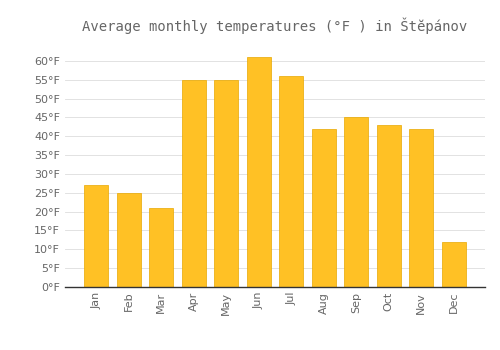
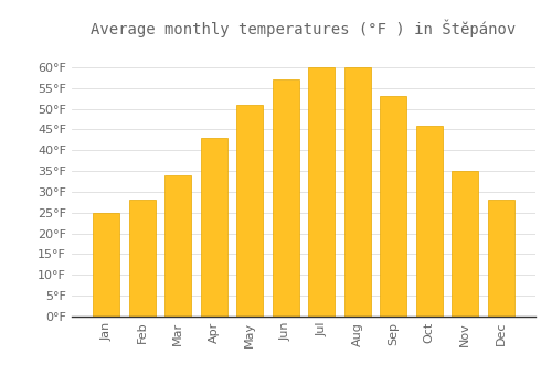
Jan: 27°F -> 25°F
Feb: 25°F -> 28°F
Mar: 21°F -> 34°F
Apr: 55°F -> 43°F
May: 55°F -> 51°F
Jun: 61°F -> 57°F
Jul: 56°F -> 60°F
Aug: 42°F -> 60°F
Sep: 45°F -> 53°F
Oct: 43°F -> 46°F
Nov: 42°F -> 35°F
Dec: 12°F -> 28°F
